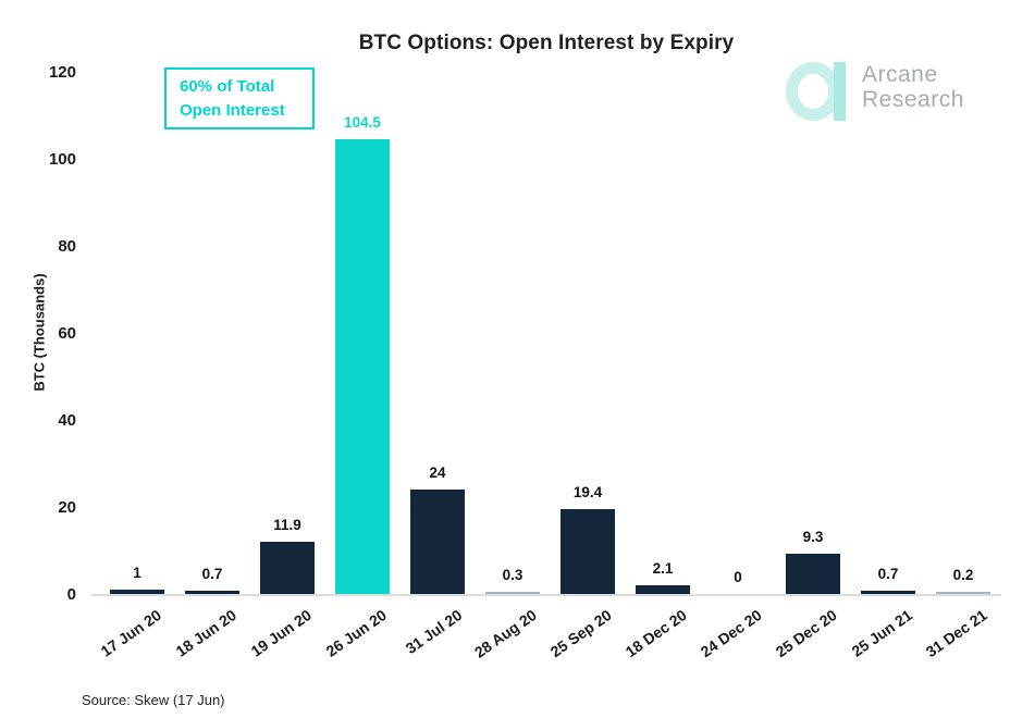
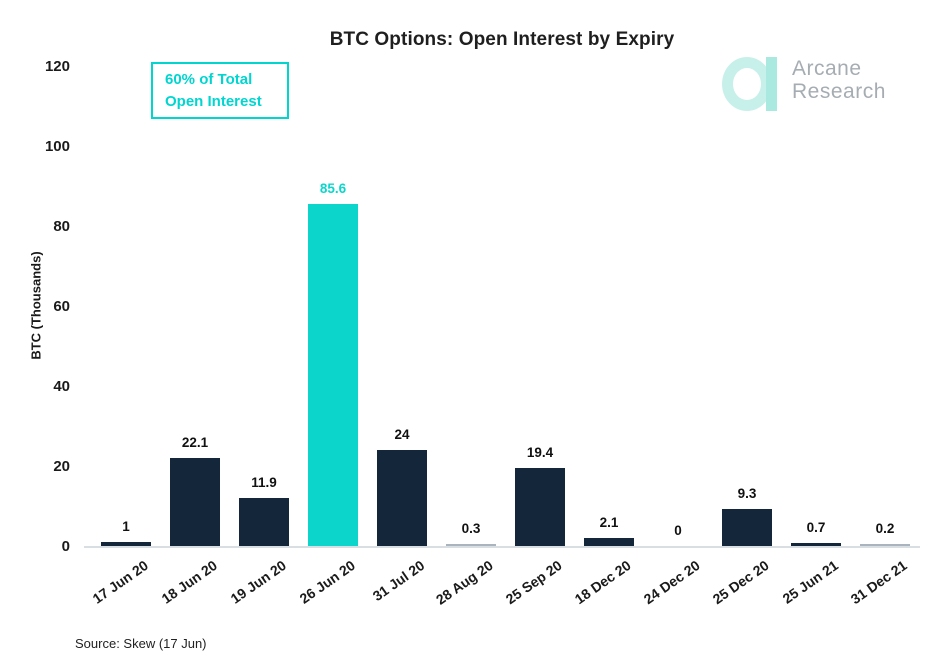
18 Jun 20: 0.7 -> 22.1
26 Jun 20: 104.5 -> 85.6
